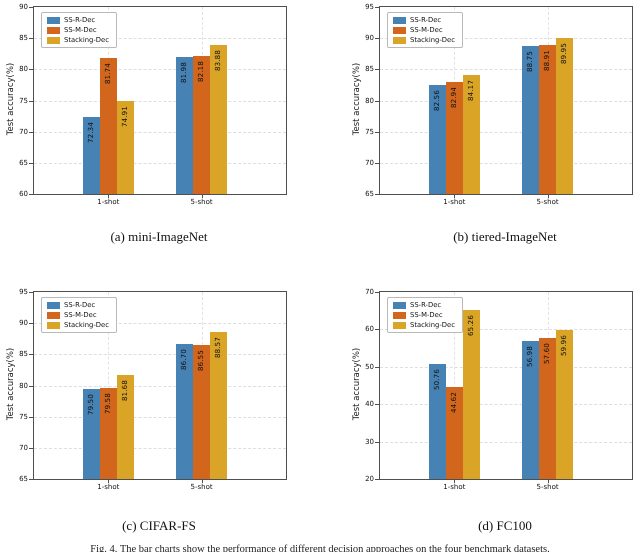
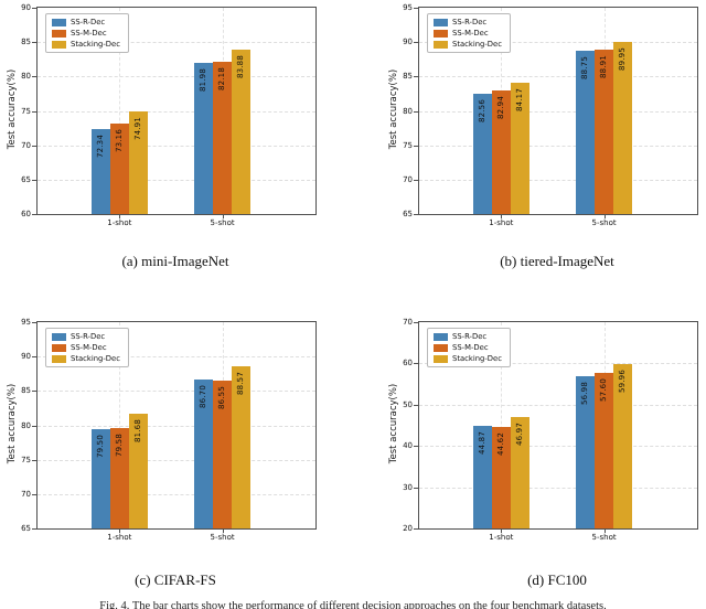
(a) mini-ImageNet/SS-M-Dec/1-shot: 81.74 -> 73.16
(d) FC100/SS-R-Dec/1-shot: 50.76 -> 44.87
(d) FC100/Stacking-Dec/1-shot: 65.26 -> 46.97
